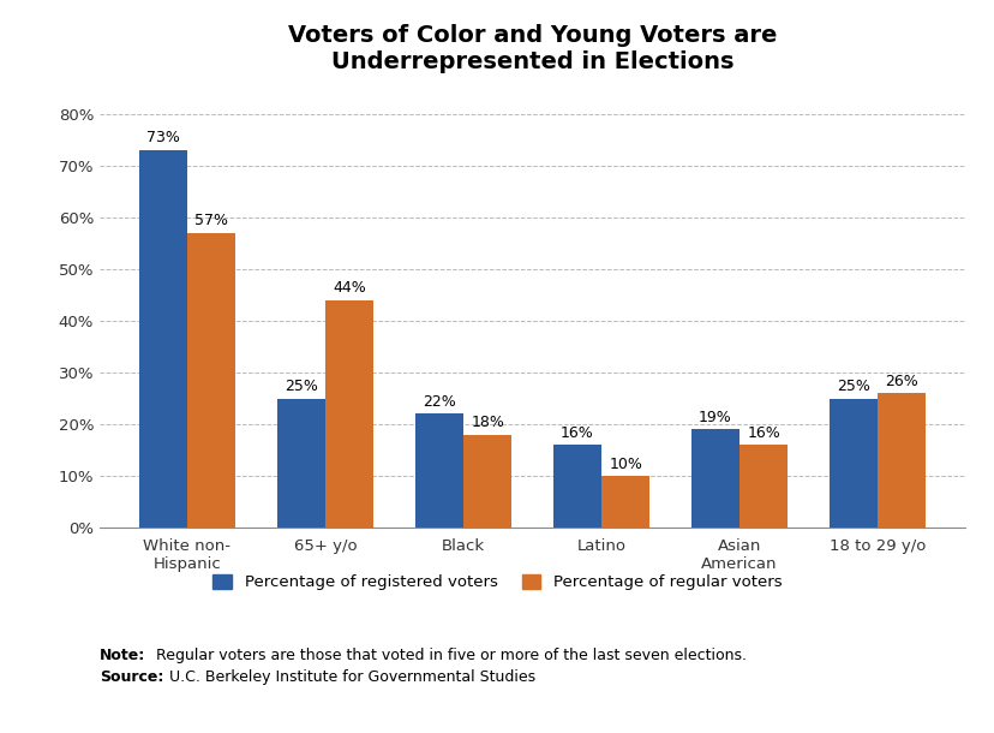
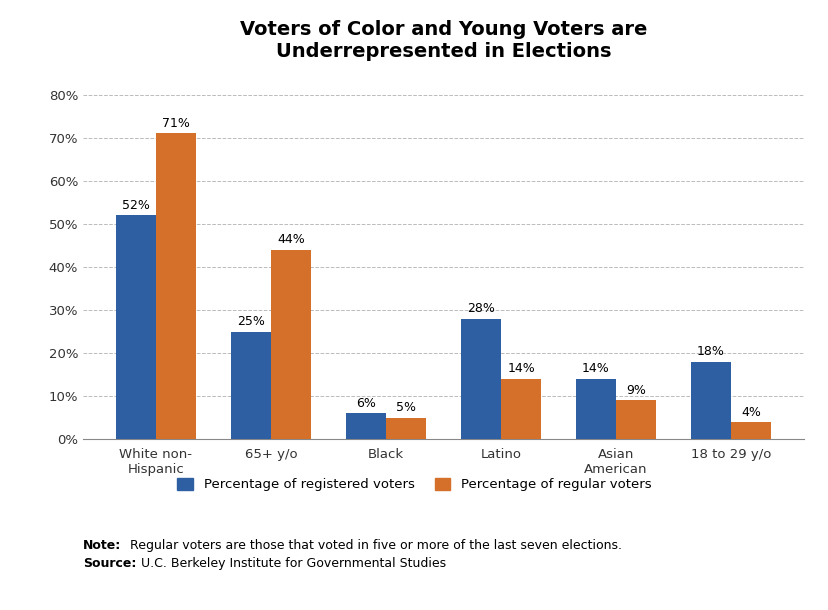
Percentage of registered voters/White non- Hispanic: 73% -> 52%
Percentage of regular voters/White non- Hispanic: 57% -> 71%
Percentage of registered voters/Black: 22% -> 6%
Percentage of regular voters/Black: 18% -> 5%
Percentage of registered voters/Latino: 16% -> 28%
Percentage of regular voters/Latino: 10% -> 14%
Percentage of registered voters/Asian American: 19% -> 14%
Percentage of regular voters/Asian American: 16% -> 9%
Percentage of registered voters/18 to 29 y/o: 25% -> 18%
Percentage of regular voters/18 to 29 y/o: 26% -> 4%
